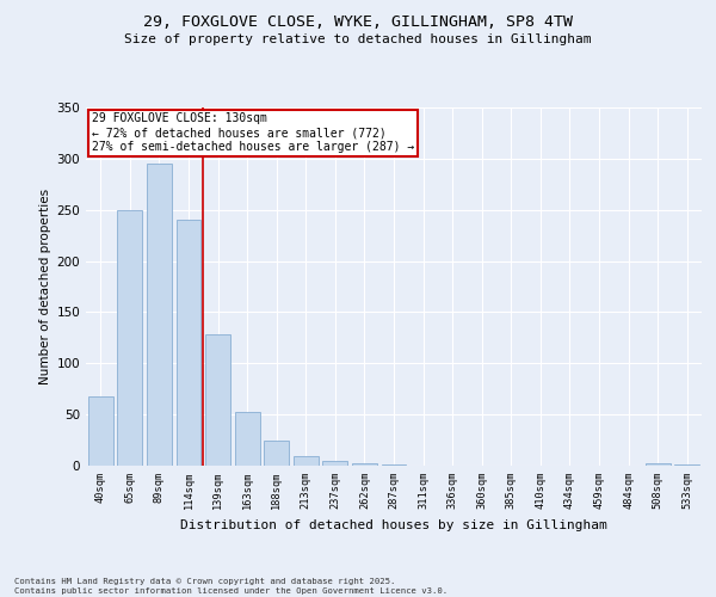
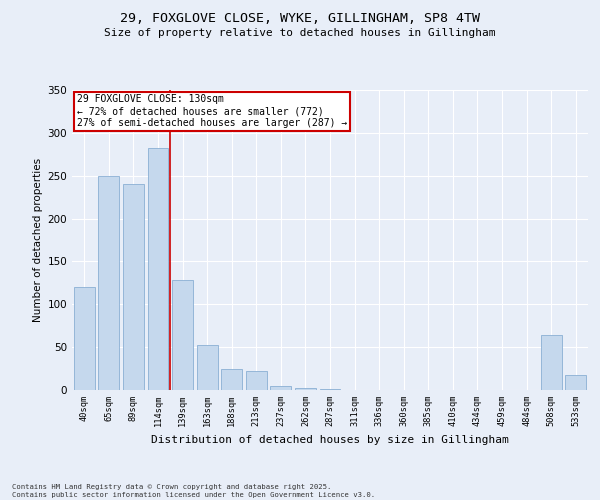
40sqm: 68 -> 120
89sqm: 295 -> 240
114sqm: 240 -> 282
213sqm: 9 -> 22
508sqm: 2 -> 64
533sqm: 1 -> 18
